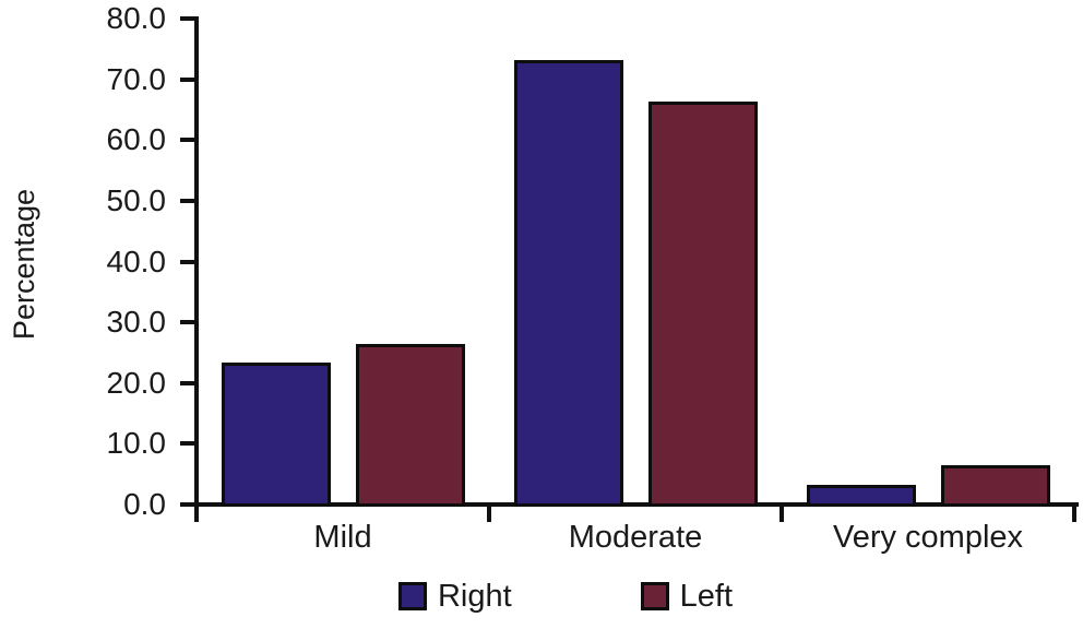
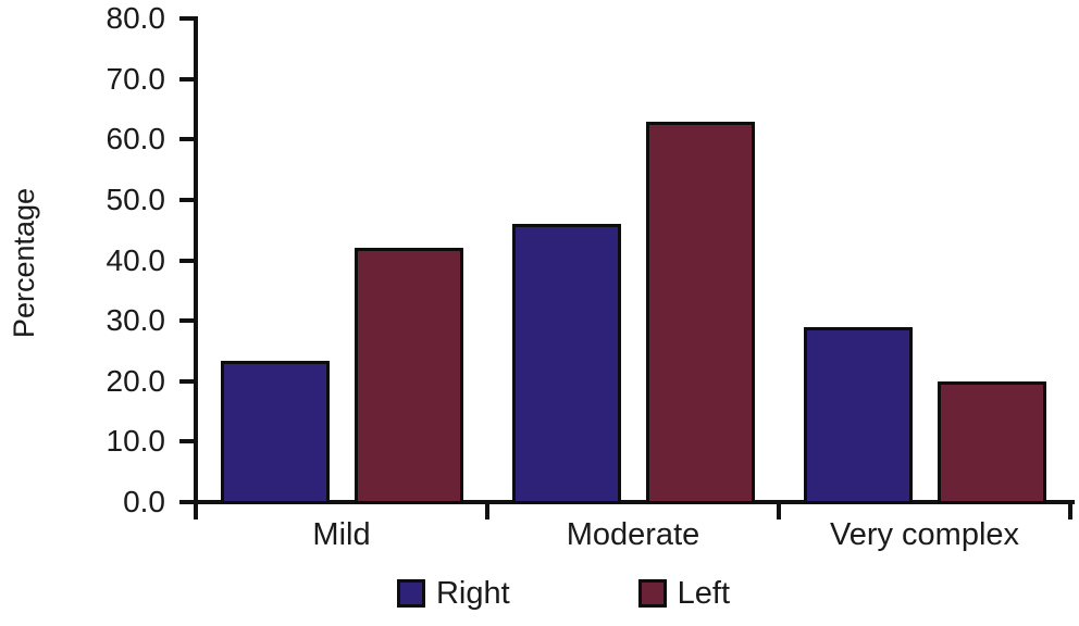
Left/Mild: 26 -> 42
Right/Moderate: 73 -> 46
Left/Moderate: 66 -> 63
Right/Very complex: 3 -> 29
Left/Very complex: 6 -> 20
